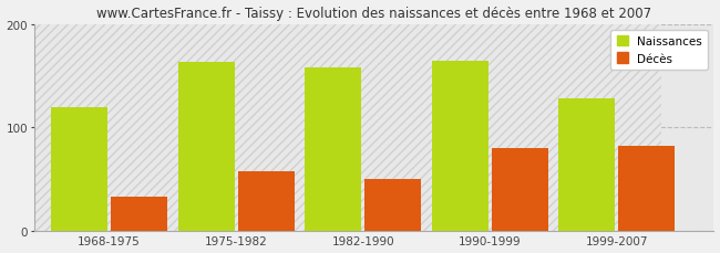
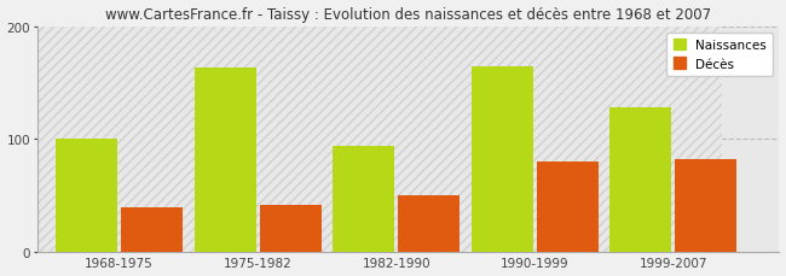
Naissances/1968-1975: 120 -> 100
Décès/1968-1975: 33 -> 40
Décès/1975-1982: 58 -> 42
Naissances/1982-1990: 158 -> 94
